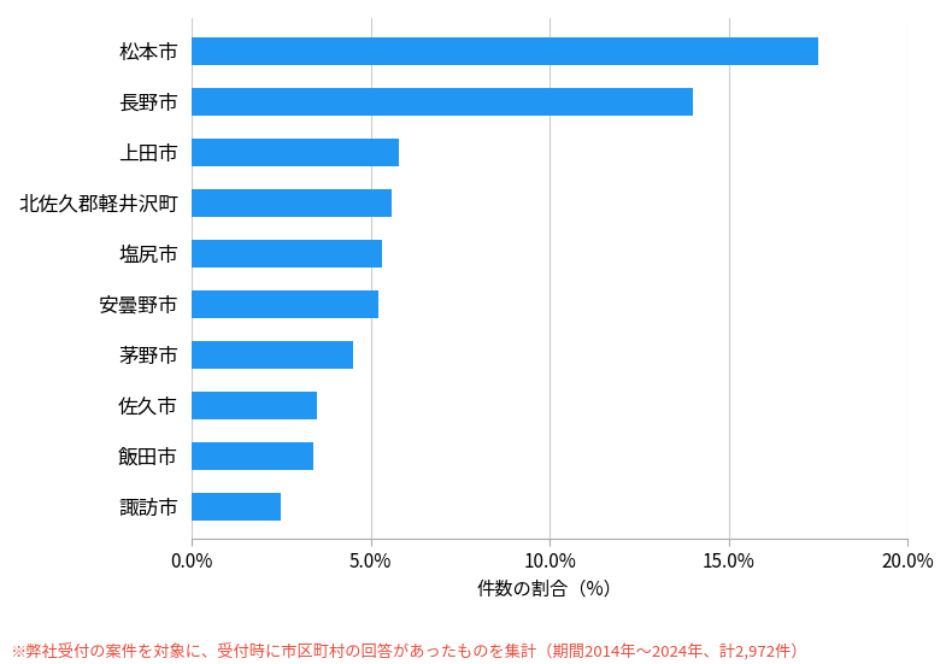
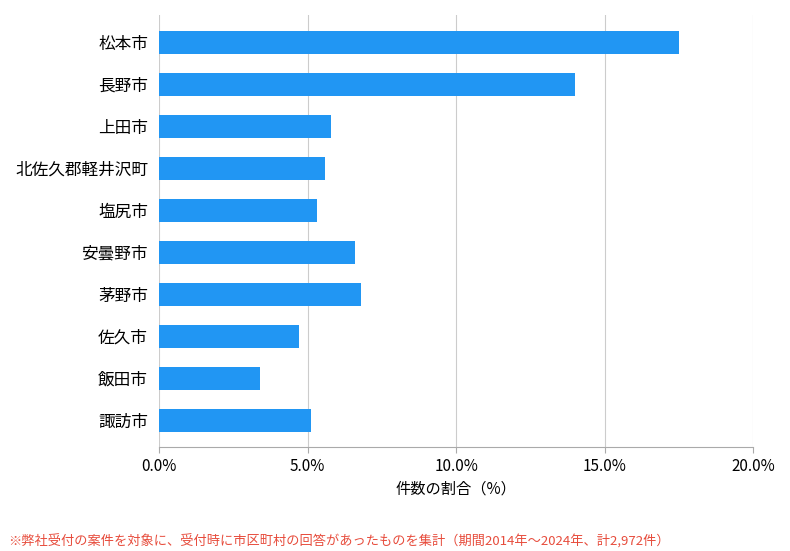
安曇野市: 5.2% -> 6.6%
茅野市: 4.5% -> 6.8%
佐久市: 3.5% -> 4.7%
諏訪市: 2.5% -> 5.1%
